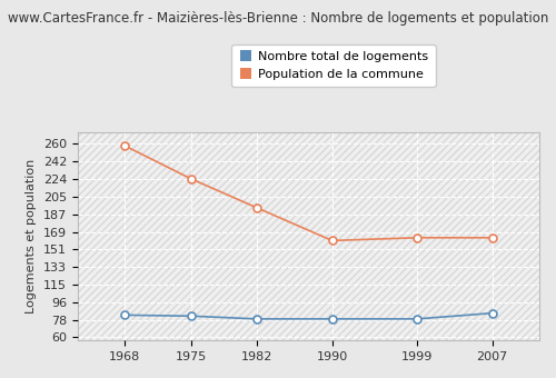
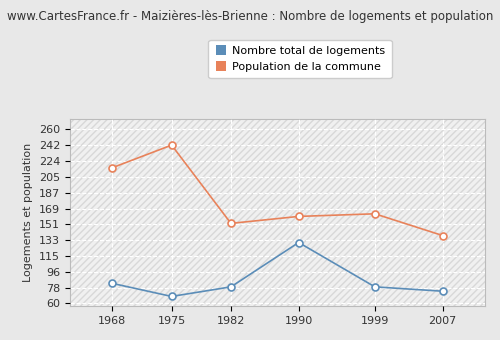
Population de la commune/1968: 258 -> 216
Nombre total de logements/1975: 82 -> 68
Population de la commune/1975: 224 -> 242
Population de la commune/1982: 194 -> 152
Nombre total de logements/1990: 79 -> 130
Nombre total de logements/2007: 85 -> 74
Population de la commune/2007: 163 -> 138
